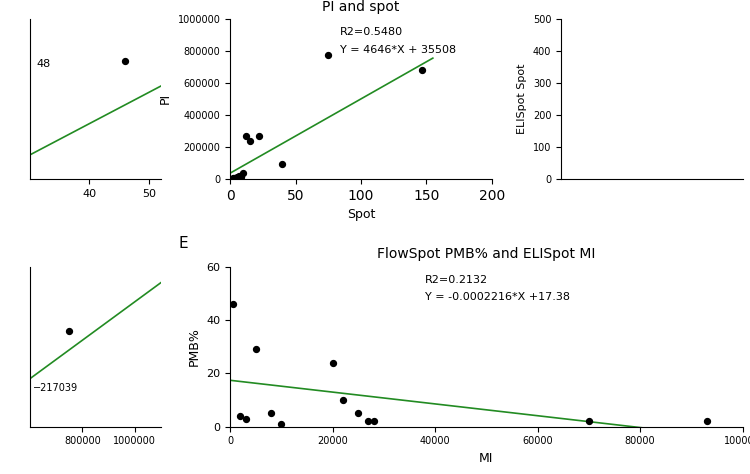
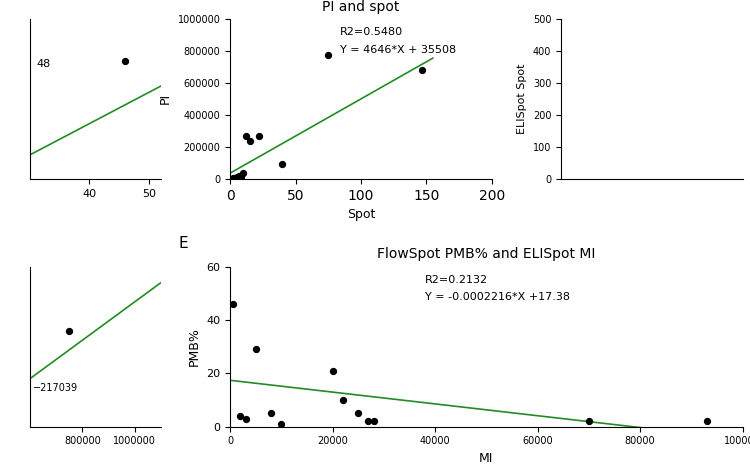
FlowSpot PMB% and ELISpot MI/20000: 24 -> 21
